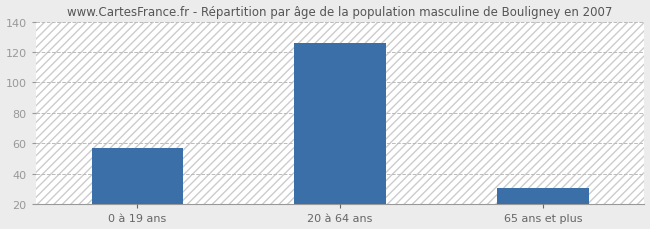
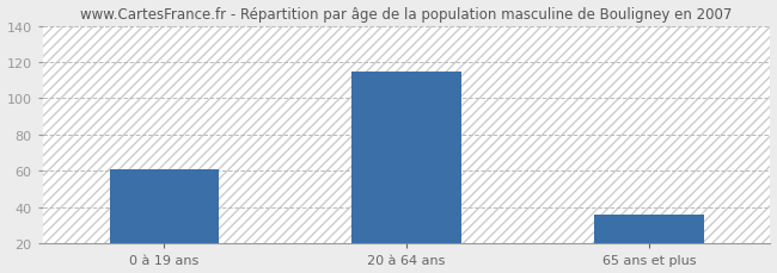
0 à 19 ans: 57 -> 61
20 à 64 ans: 126 -> 115
65 ans et plus: 31 -> 36
